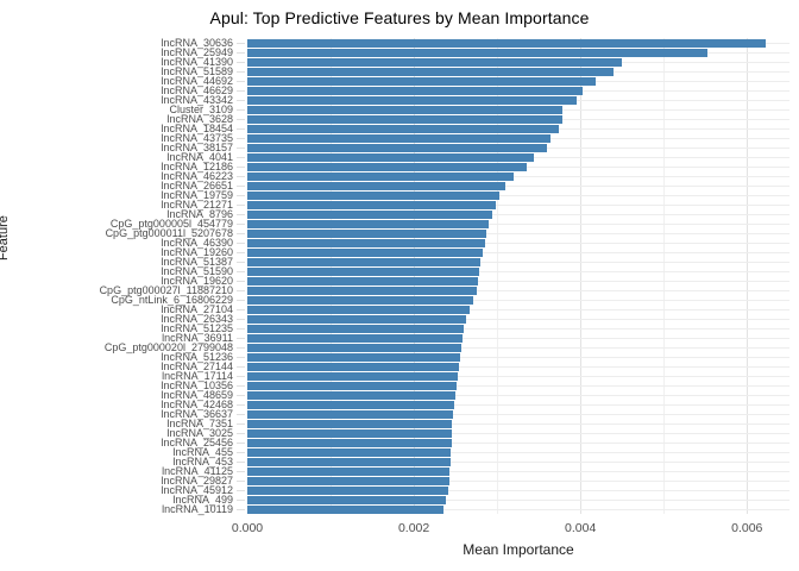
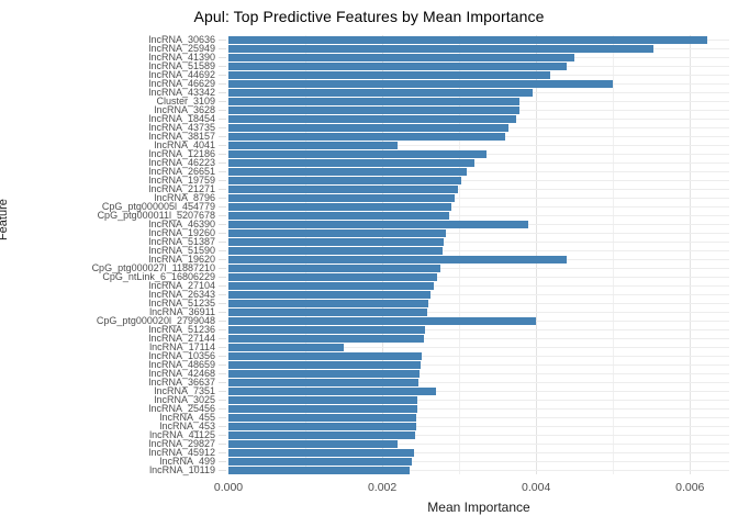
lncRNA_46629: 0.0040 -> 0.0050
lncRNA_4041: 0.0034 -> 0.0022
lncRNA_46390: 0.0029 -> 0.0039
lncRNA_19620: 0.0028 -> 0.0044
CpG_ptg000020l_2799048: 0.0026 -> 0.0040
lncRNA_17114: 0.0025 -> 0.0015
lncRNA_7351: 0.0025 -> 0.0027
lncRNA_29827: 0.0024 -> 0.0022
